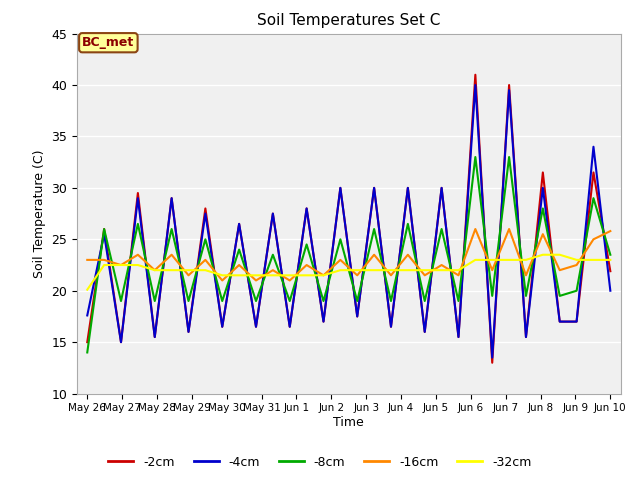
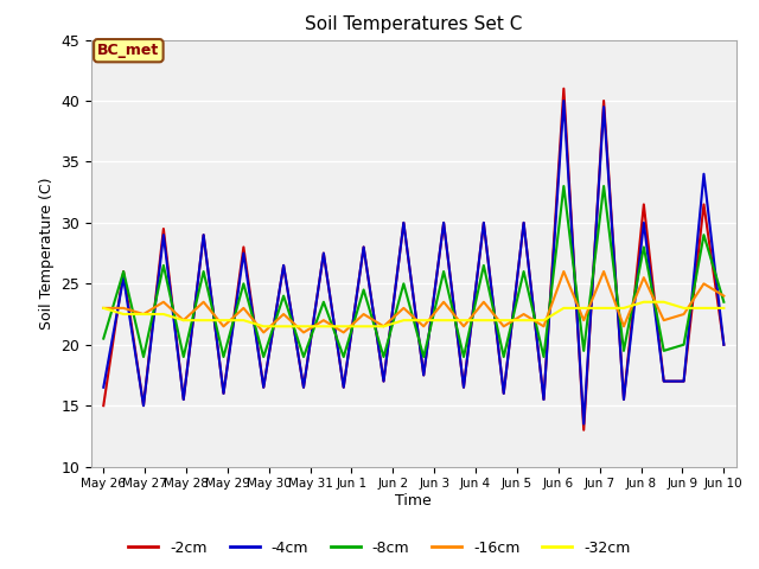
-4cm/May 26: 17.6 -> 16.5
-8cm/May 26: 14.0 -> 20.5
-32cm/May 26: 20.1 -> 23.0
-2cm/Jun 10: 21.9 -> 20.0
-16cm/Jun 10: 25.8 -> 24.0
